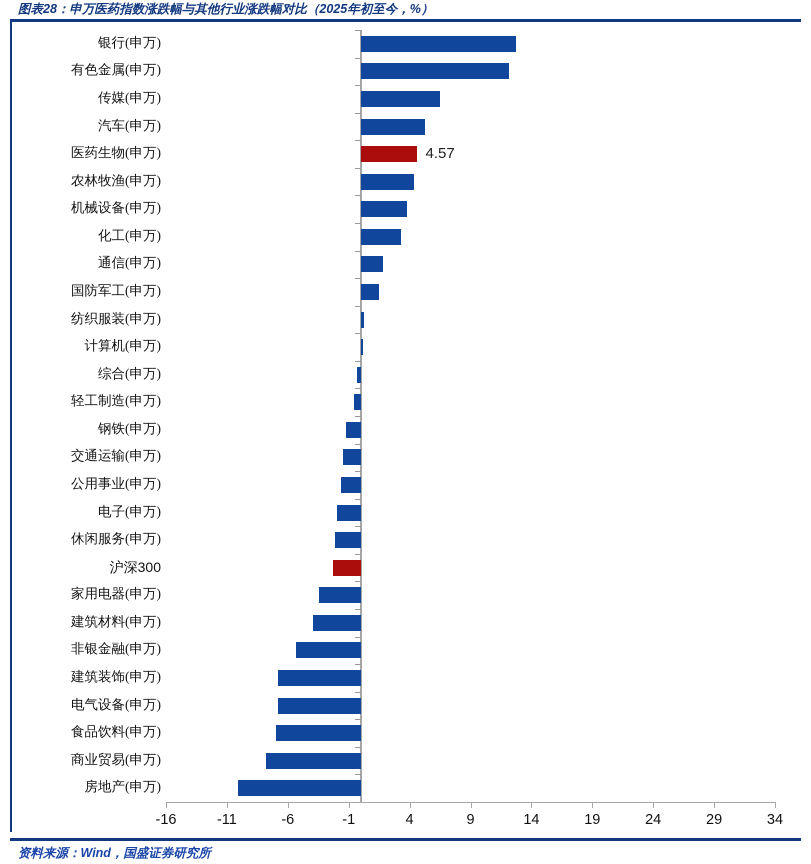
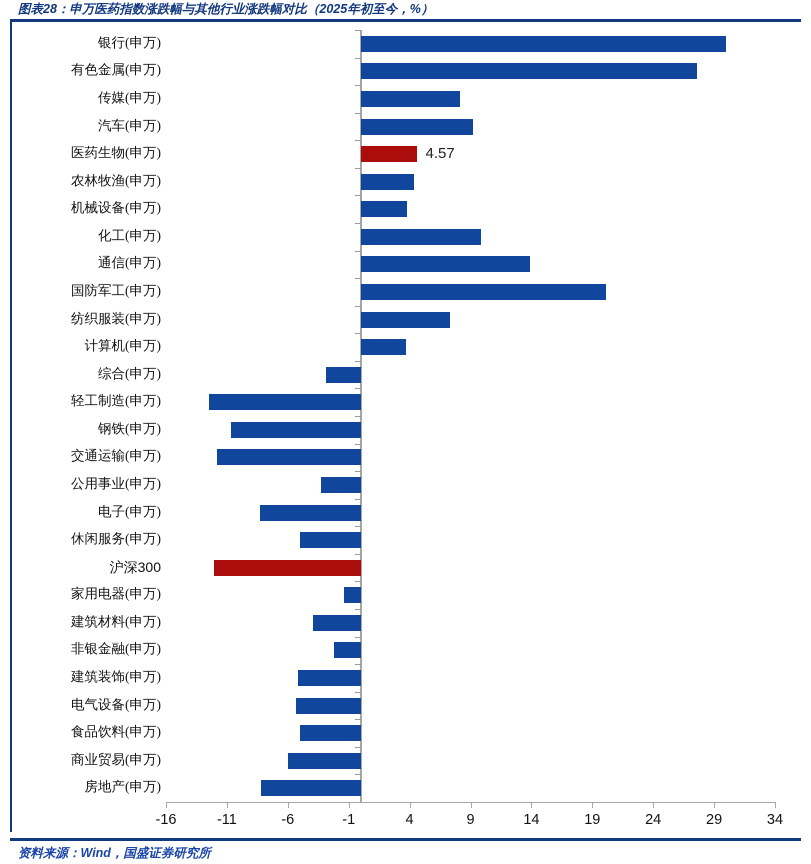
银行(申万): 12.7 -> 30.0
有色金属(申万): 12.2 -> 27.6
传媒(申万): 6.5 -> 8.1
汽车(申万): 5.3 -> 9.2
化工(申万): 3.3 -> 9.9
通信(申万): 1.8 -> 13.9
国防军工(申万): 1.5 -> 20.1
纺织服装(申万): 0.2 -> 7.3
计算机(申万): 0.2 -> 3.7
综合(申万): -0.3 -> -2.9
轻工制造(申万): -0.6 -> -12.5
钢铁(申万): -1.2 -> -10.7
交通运输(申万): -1.5 -> -11.8
公用事业(申万): -1.6 -> -3.3
电子(申万): -2.0 -> -8.3
休闲服务(申万): -2.1 -> -5.0
沪深300: -2.3 -> -12.1
家用电器(申万): -3.4 -> -1.4
非银金融(申万): -5.3 -> -2.2
建筑装饰(申万): -6.8 -> -5.2
电气设备(申万): -6.8 -> -5.3
食品饮料(申万): -7.0 -> -5.0
商业贸易(申万): -7.8 -> -6.0
房地产(申万): -10.1 -> -8.2
